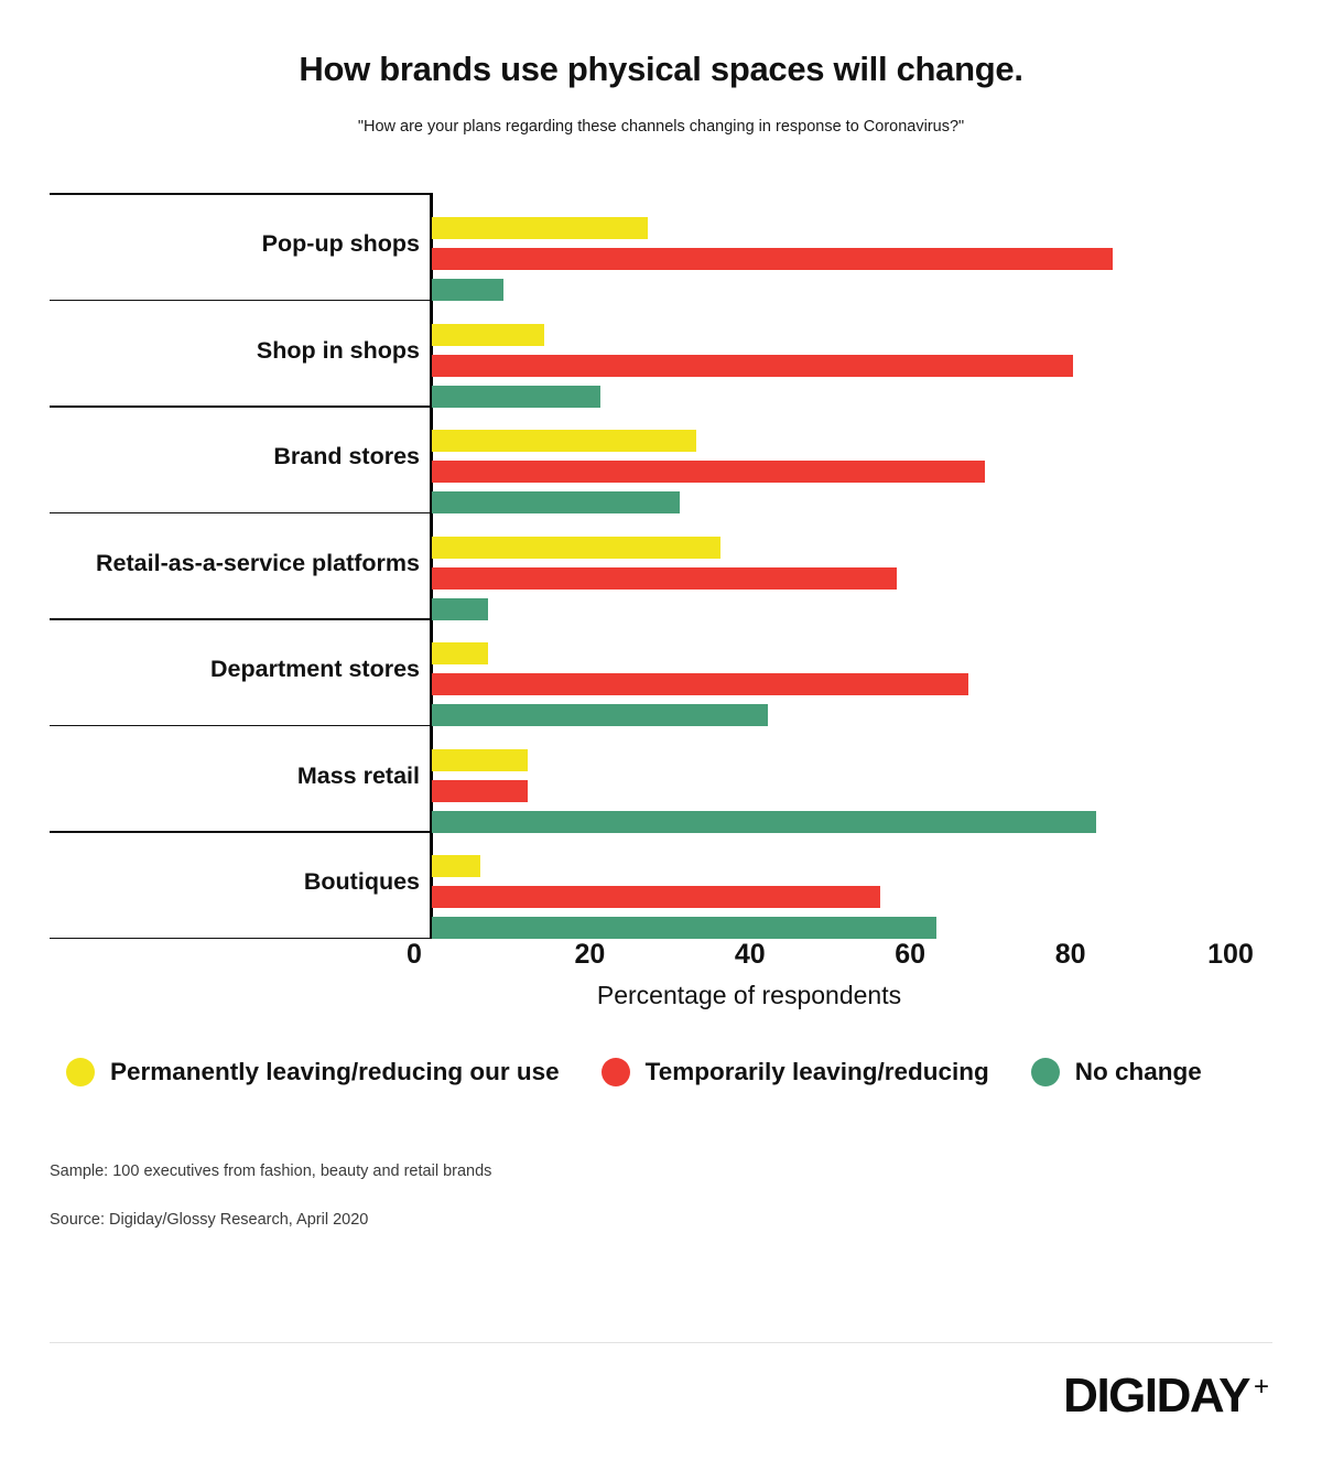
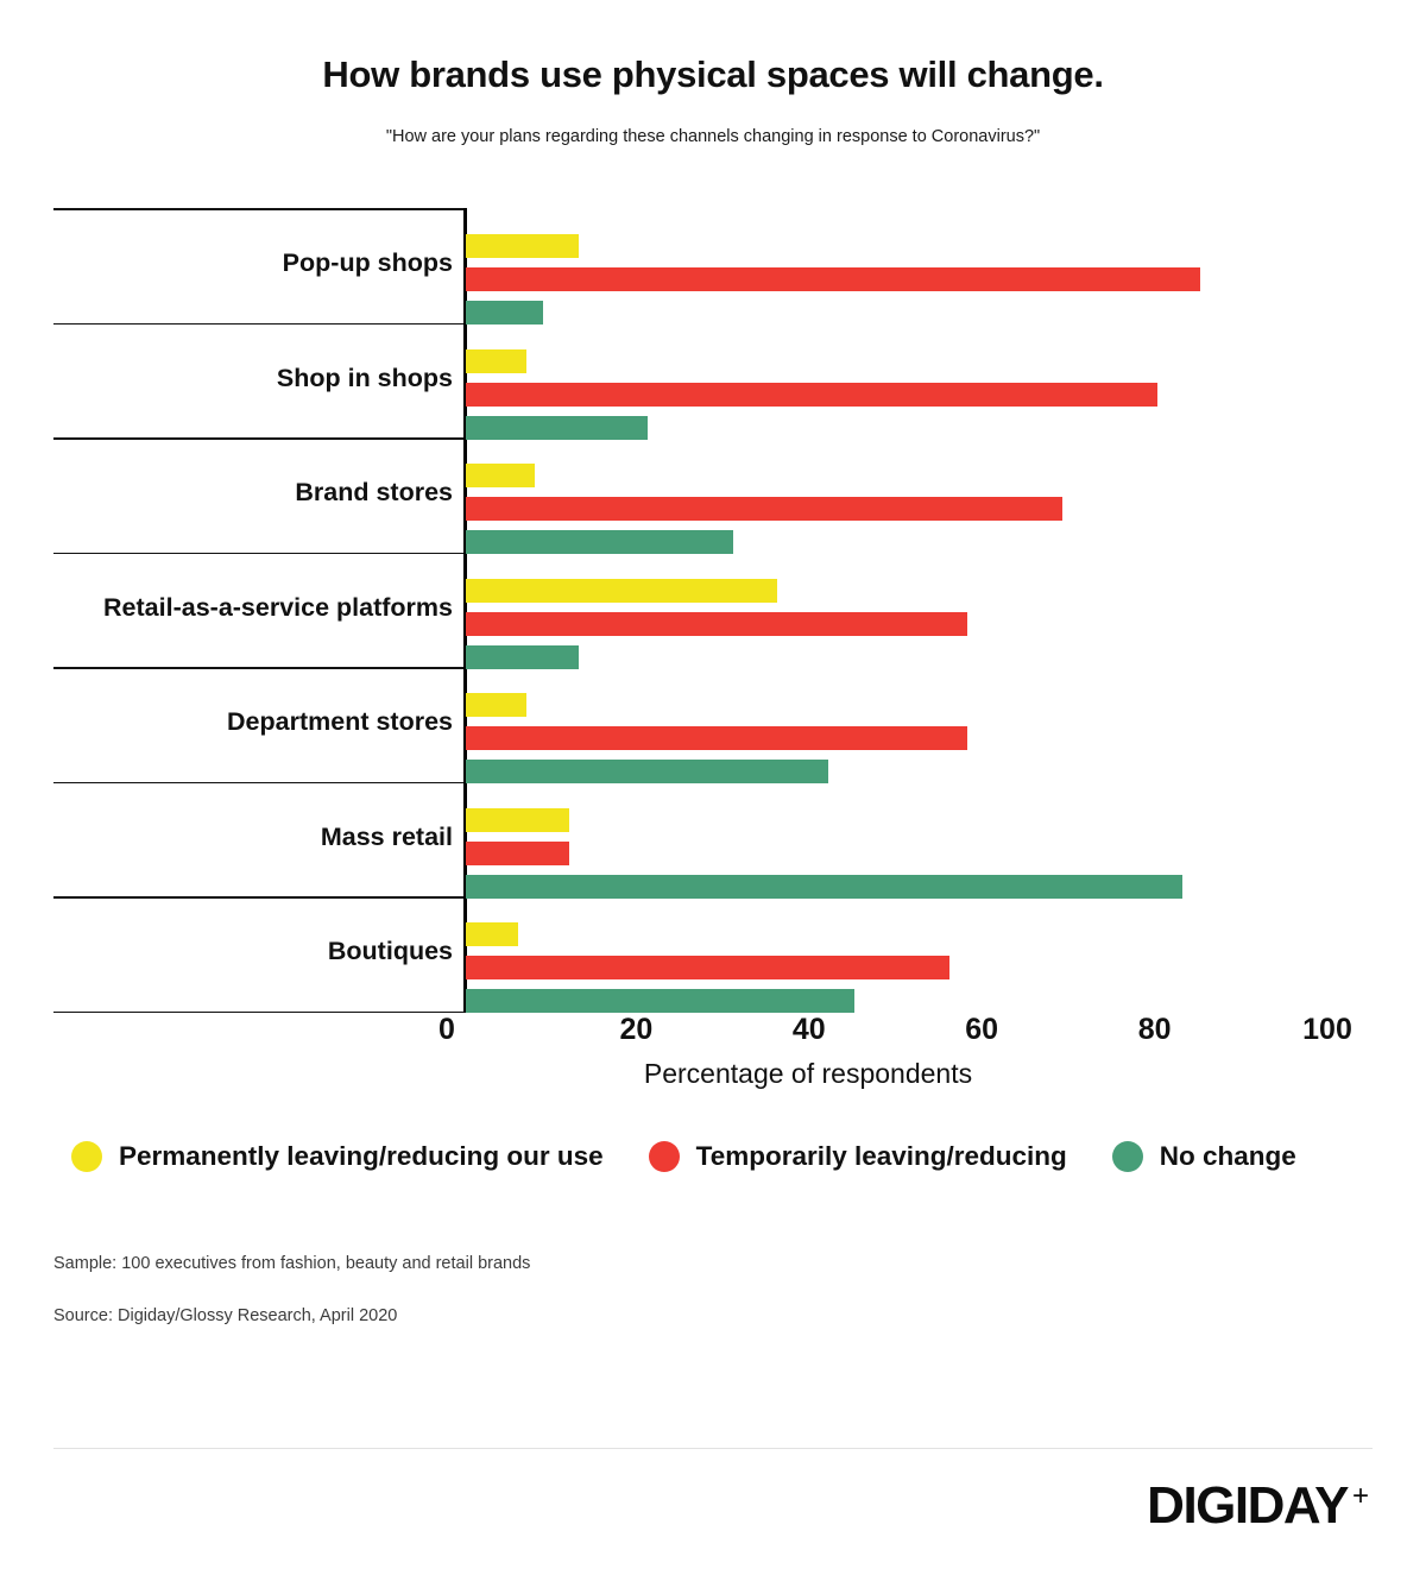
Permanently leaving/reducing our use/Pop-up shops: 27 -> 13
Permanently leaving/reducing our use/Shop in shops: 14 -> 7
Permanently leaving/reducing our use/Brand stores: 33 -> 8
No change/Retail-as-a-service platforms: 7 -> 13
Temporarily leaving/reducing/Department stores: 67 -> 58
No change/Boutiques: 63 -> 45
